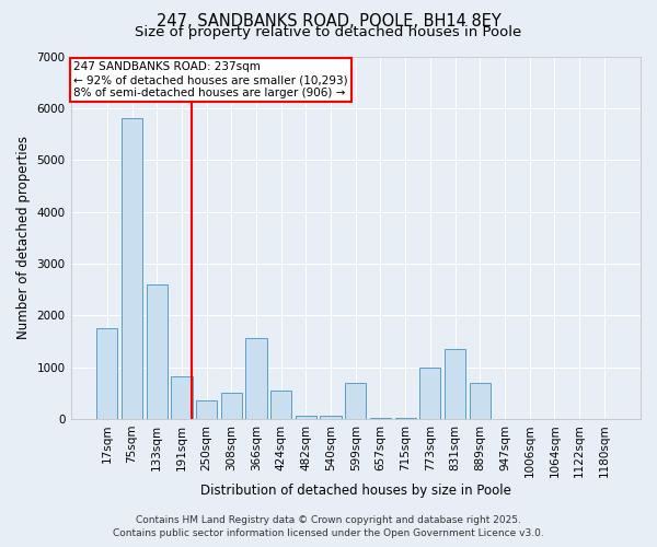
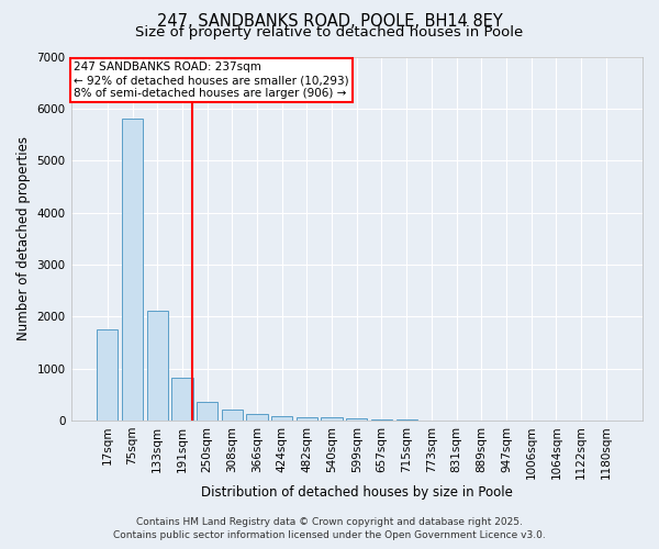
133sqm: 2600 -> 2100
308sqm: 500 -> 200
366sqm: 1550 -> 120
424sqm: 550 -> 80
599sqm: 700 -> 30
773sqm: 1000 -> 0
831sqm: 1350 -> 0
889sqm: 700 -> 0
